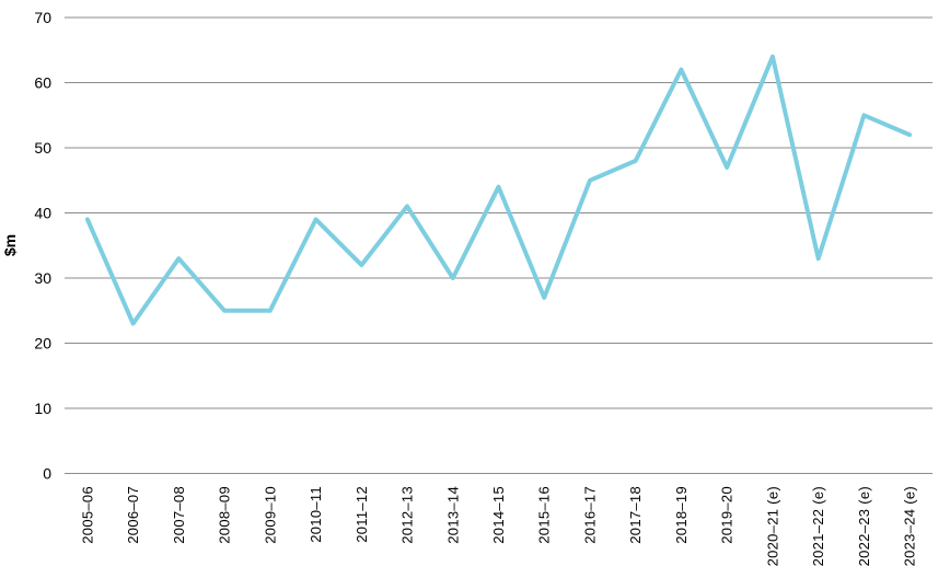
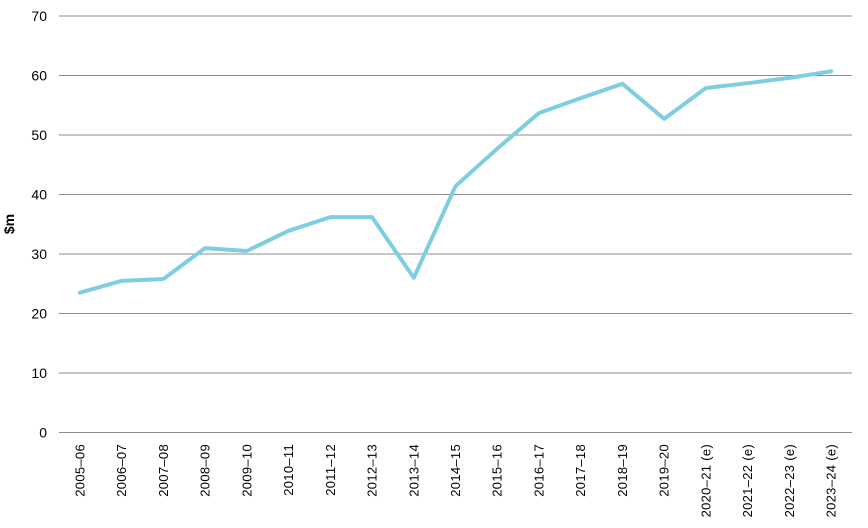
2005–06: 39 -> 24
2006–07: 23 -> 26
2007–08: 33 -> 26
2008–09: 25 -> 31
2009–10: 25 -> 30
2010–11: 39 -> 34
2011–12: 32 -> 36
2012–13: 41 -> 36
2013–14: 30 -> 26
2014–15: 44 -> 41
2015–16: 27 -> 48
2016–17: 45 -> 54
2017–18: 48 -> 56
2018–19: 62 -> 59
2019–20: 47 -> 53
2020–21 (e): 64 -> 58
2021–22 (e): 33 -> 59
2022–23 (e): 55 -> 60
2023–24 (e): 52 -> 61
